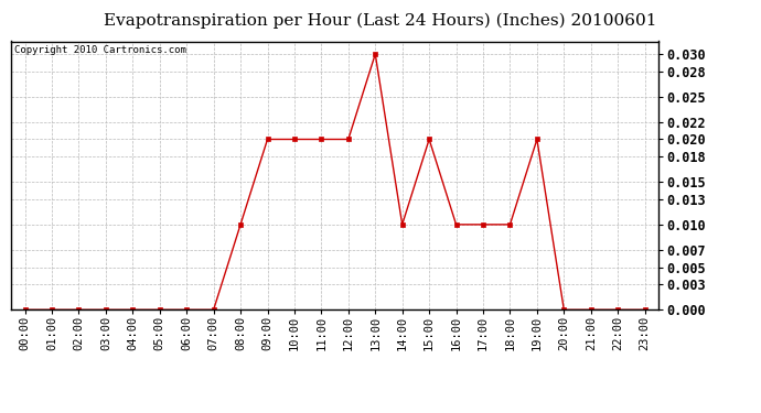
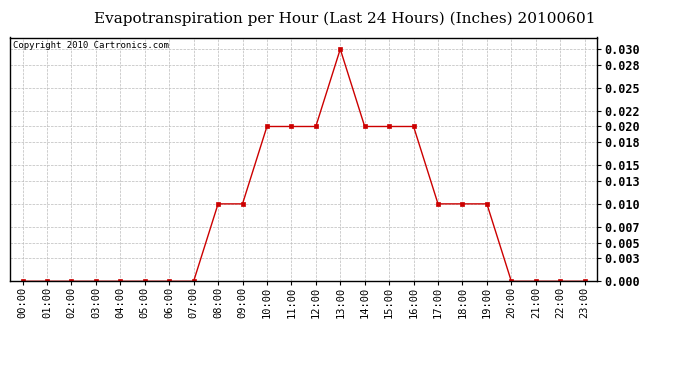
09:00: 0.02 -> 0.01
14:00: 0.01 -> 0.02
16:00: 0.01 -> 0.02
19:00: 0.02 -> 0.01
